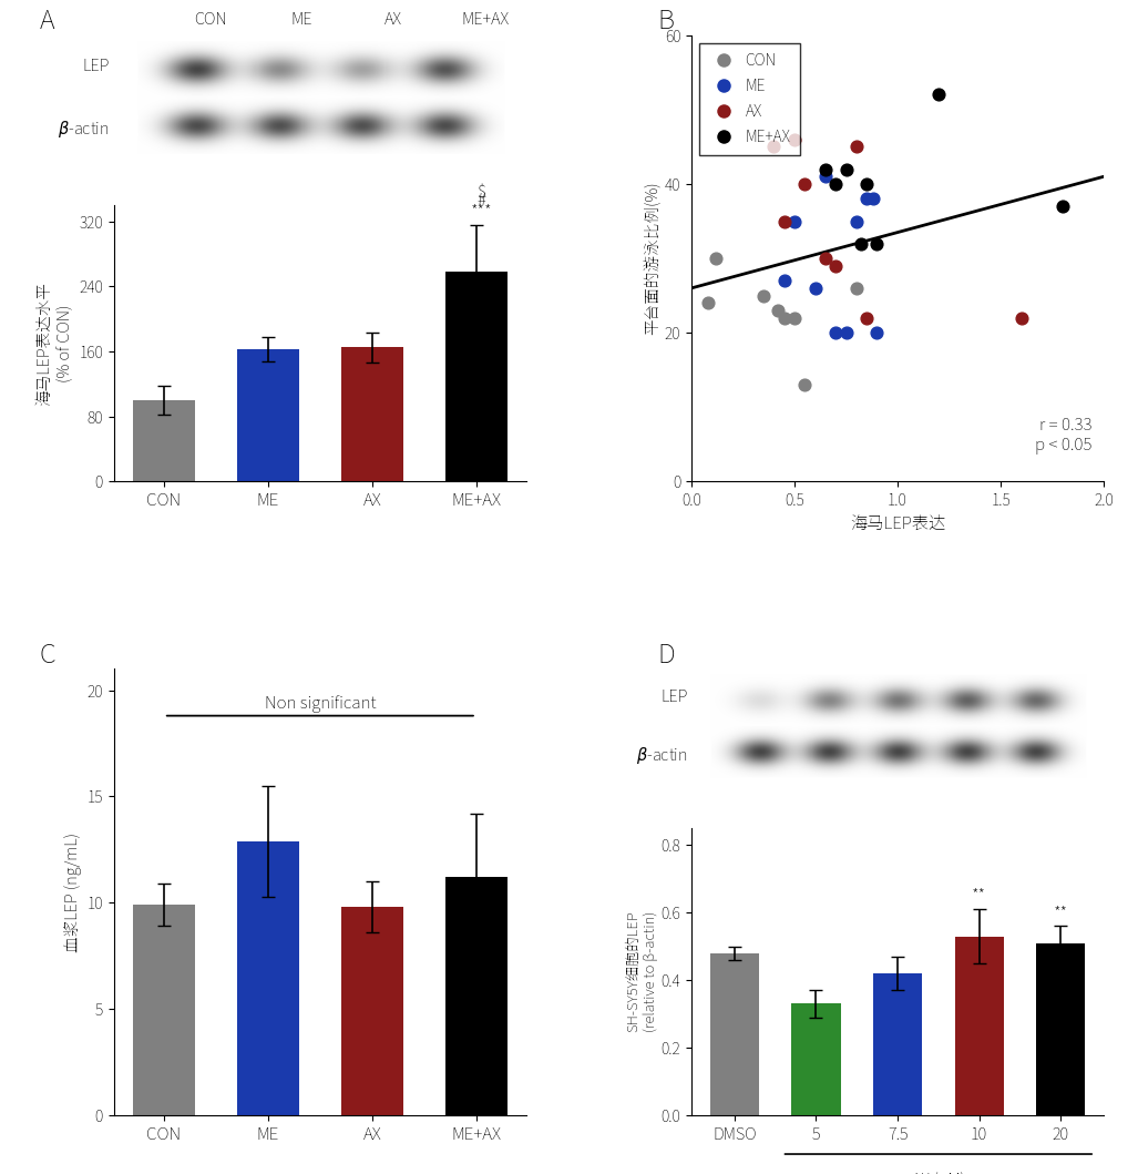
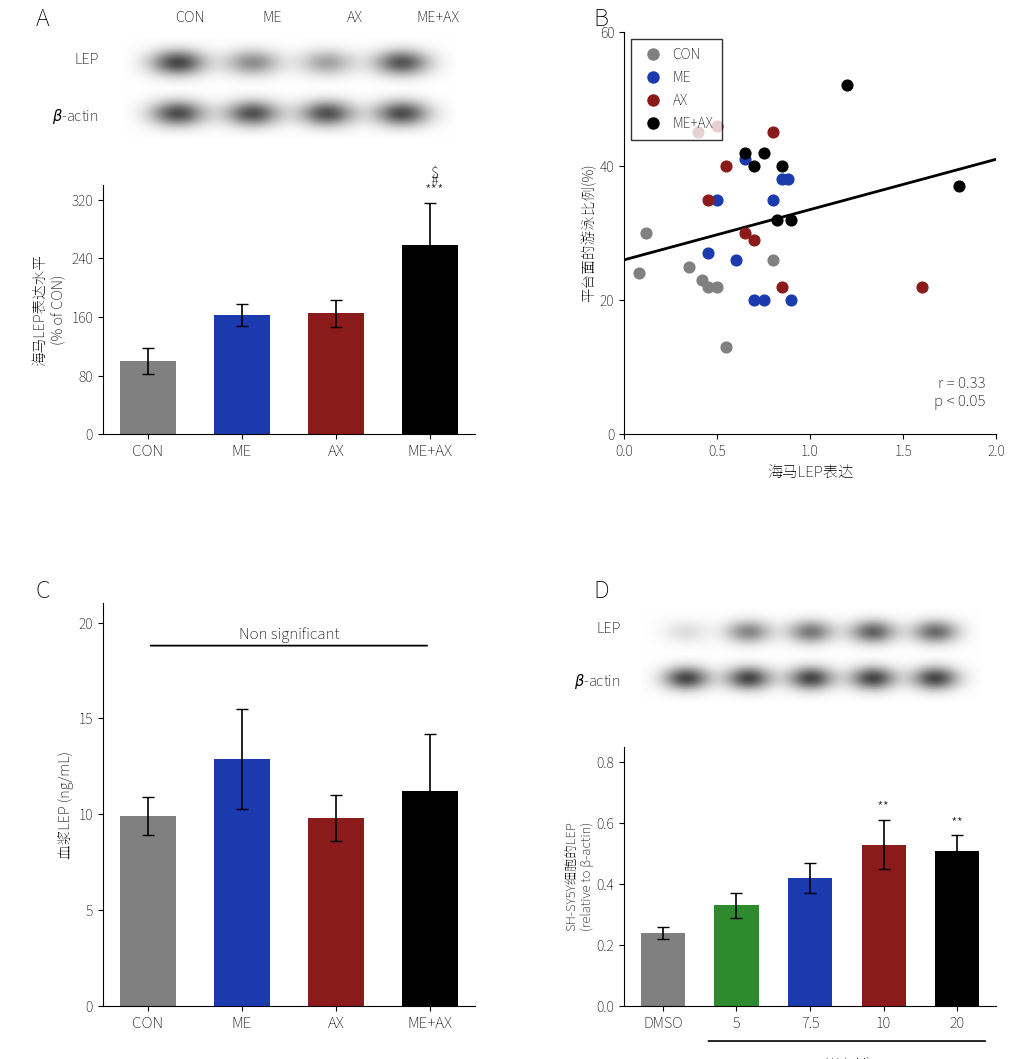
DMSO: 0.48 -> 0.24
